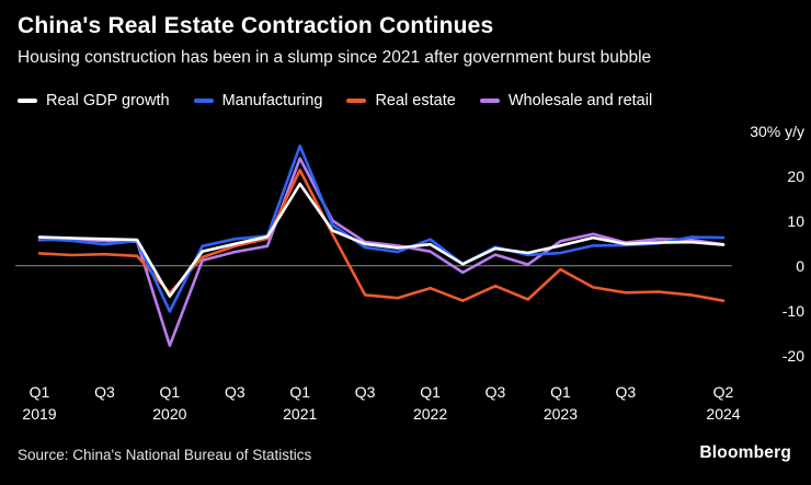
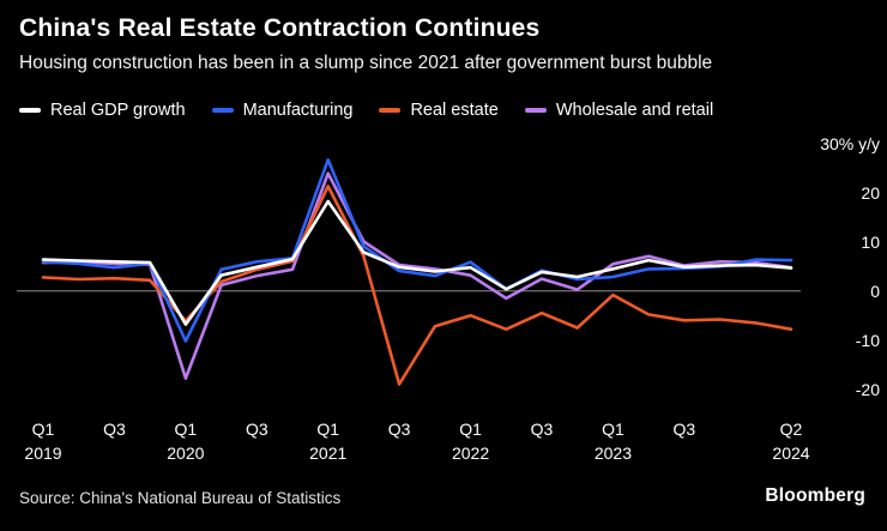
Real estate/2021 Q3: -6 -> -19
